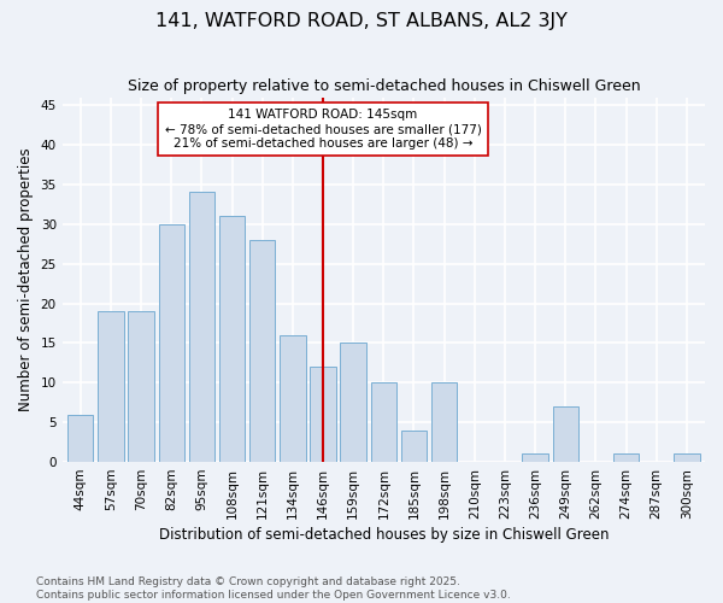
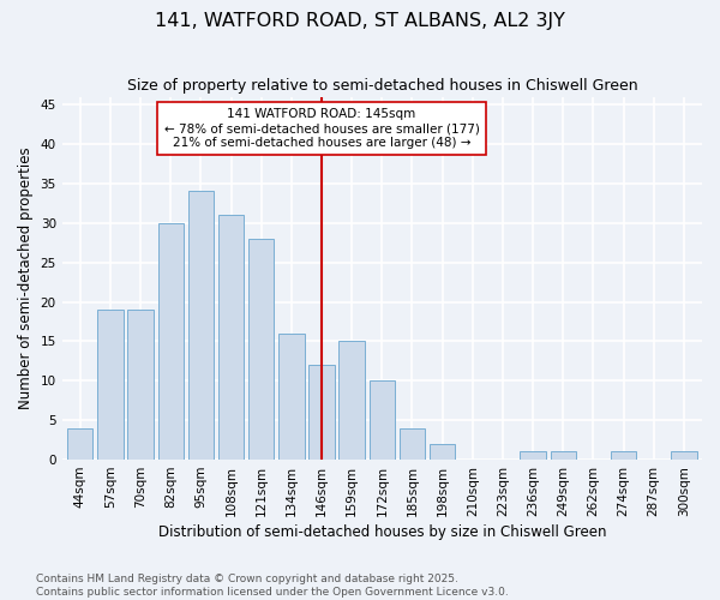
44sqm: 6 -> 4
198sqm: 10 -> 2
249sqm: 7 -> 1
